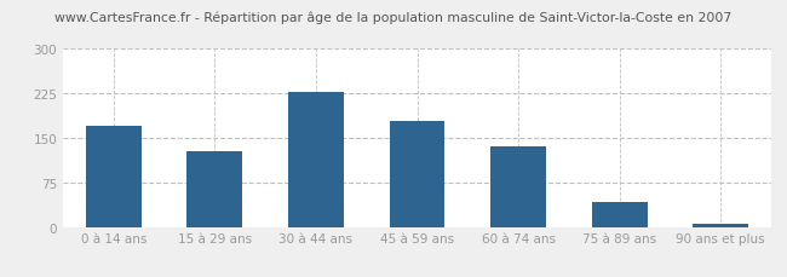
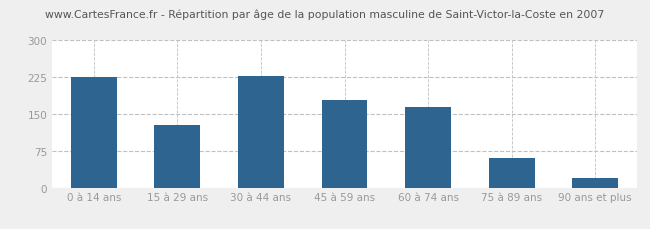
0 à 14 ans: 170 -> 225
60 à 74 ans: 135 -> 165
75 à 89 ans: 42 -> 60
90 ans et plus: 5 -> 20
